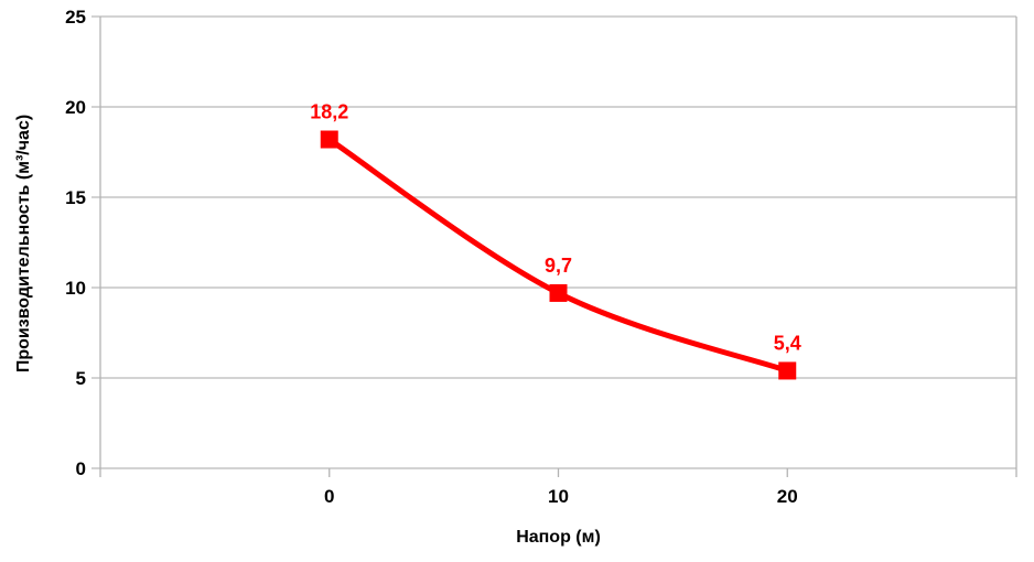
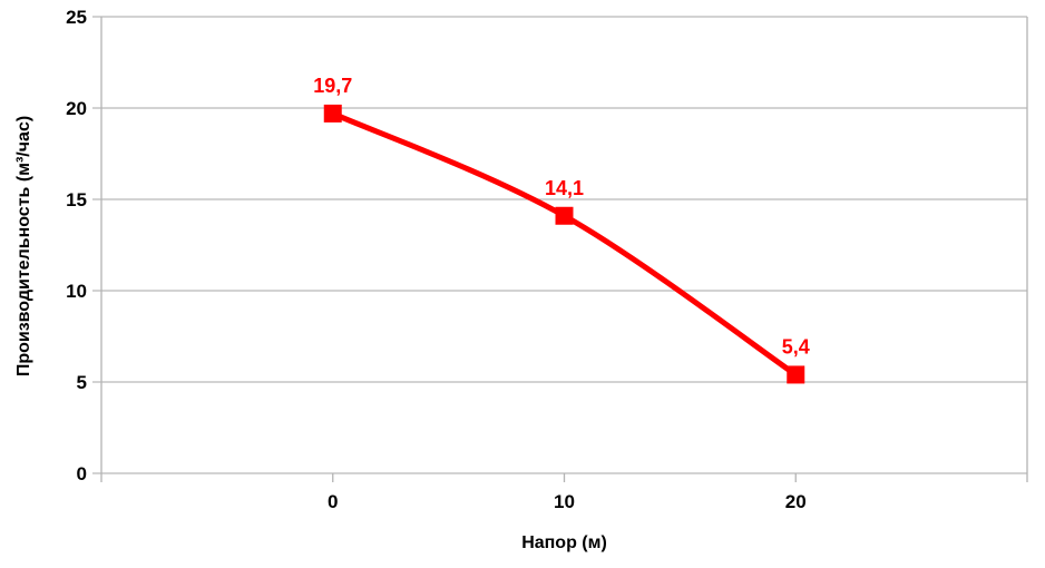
0: 18,2 -> 19,7
10: 9,7 -> 14,1
